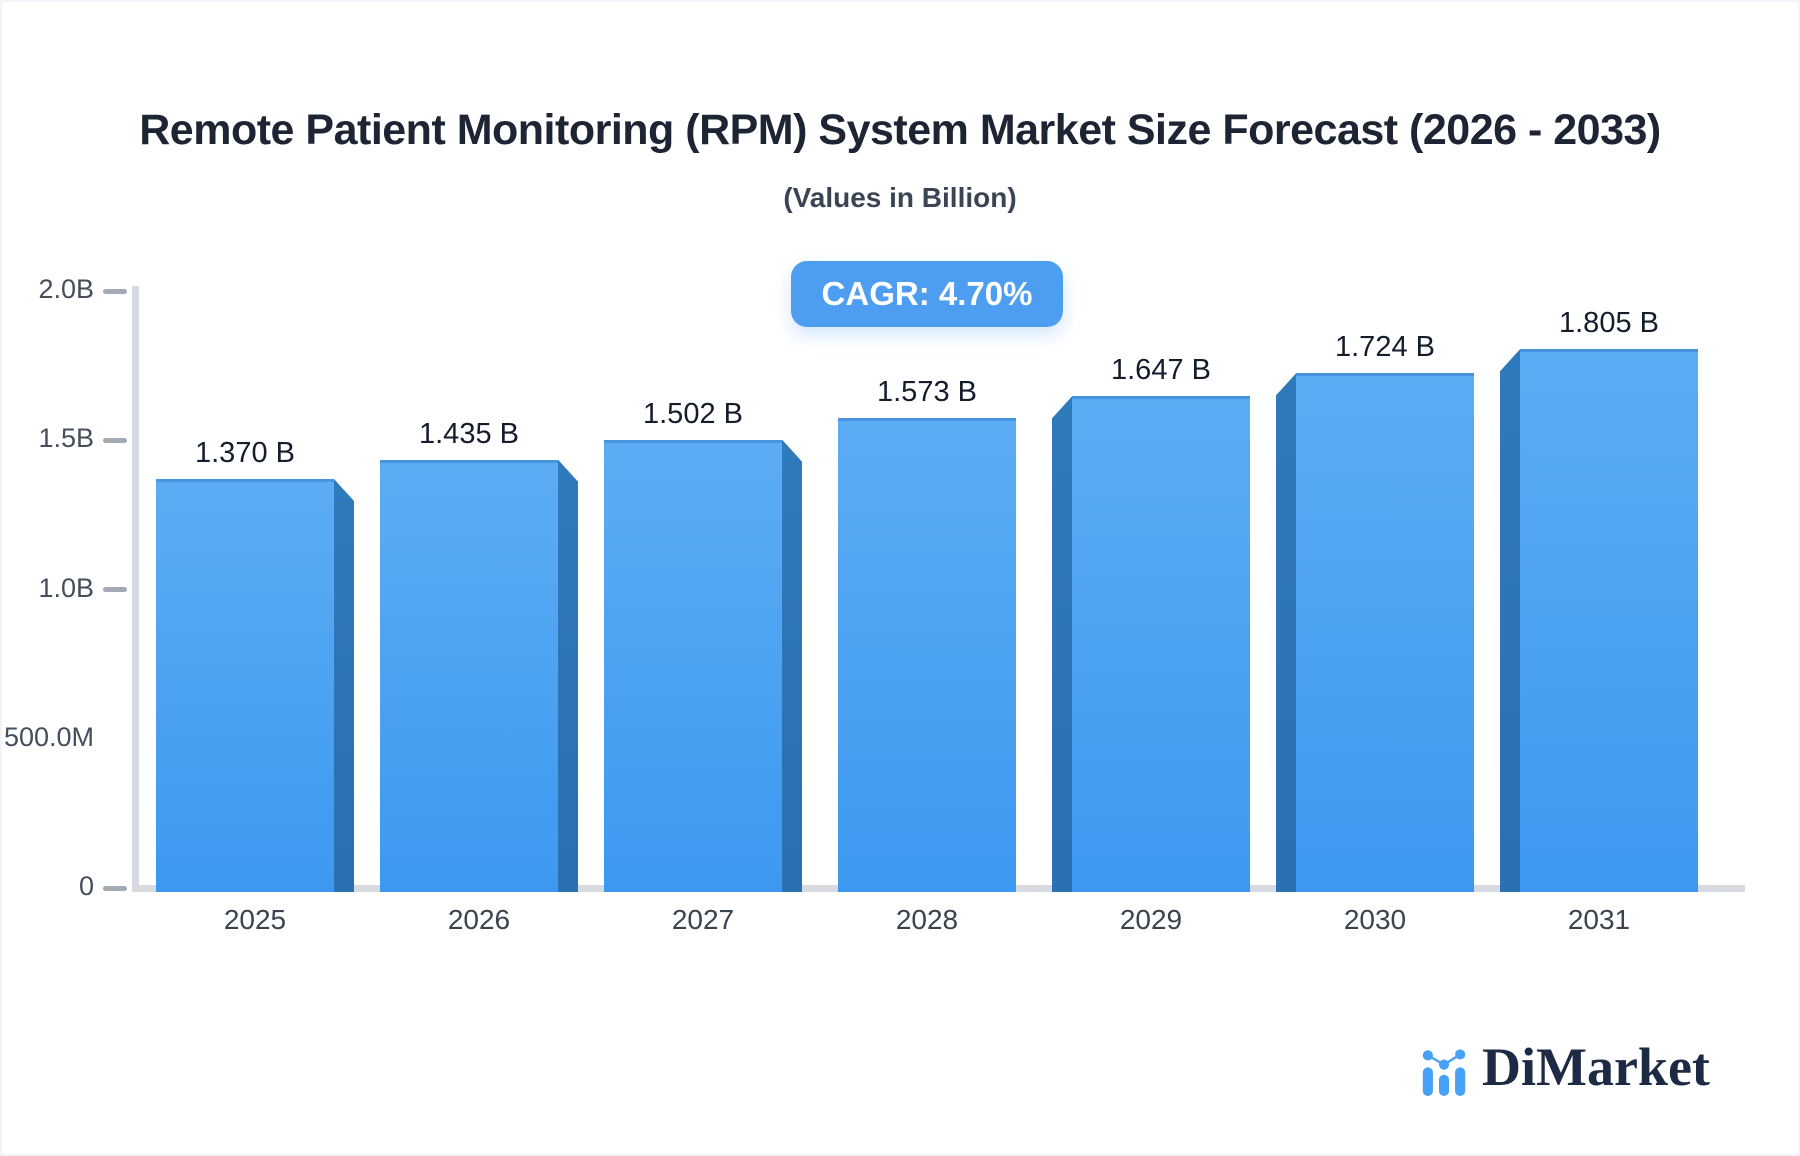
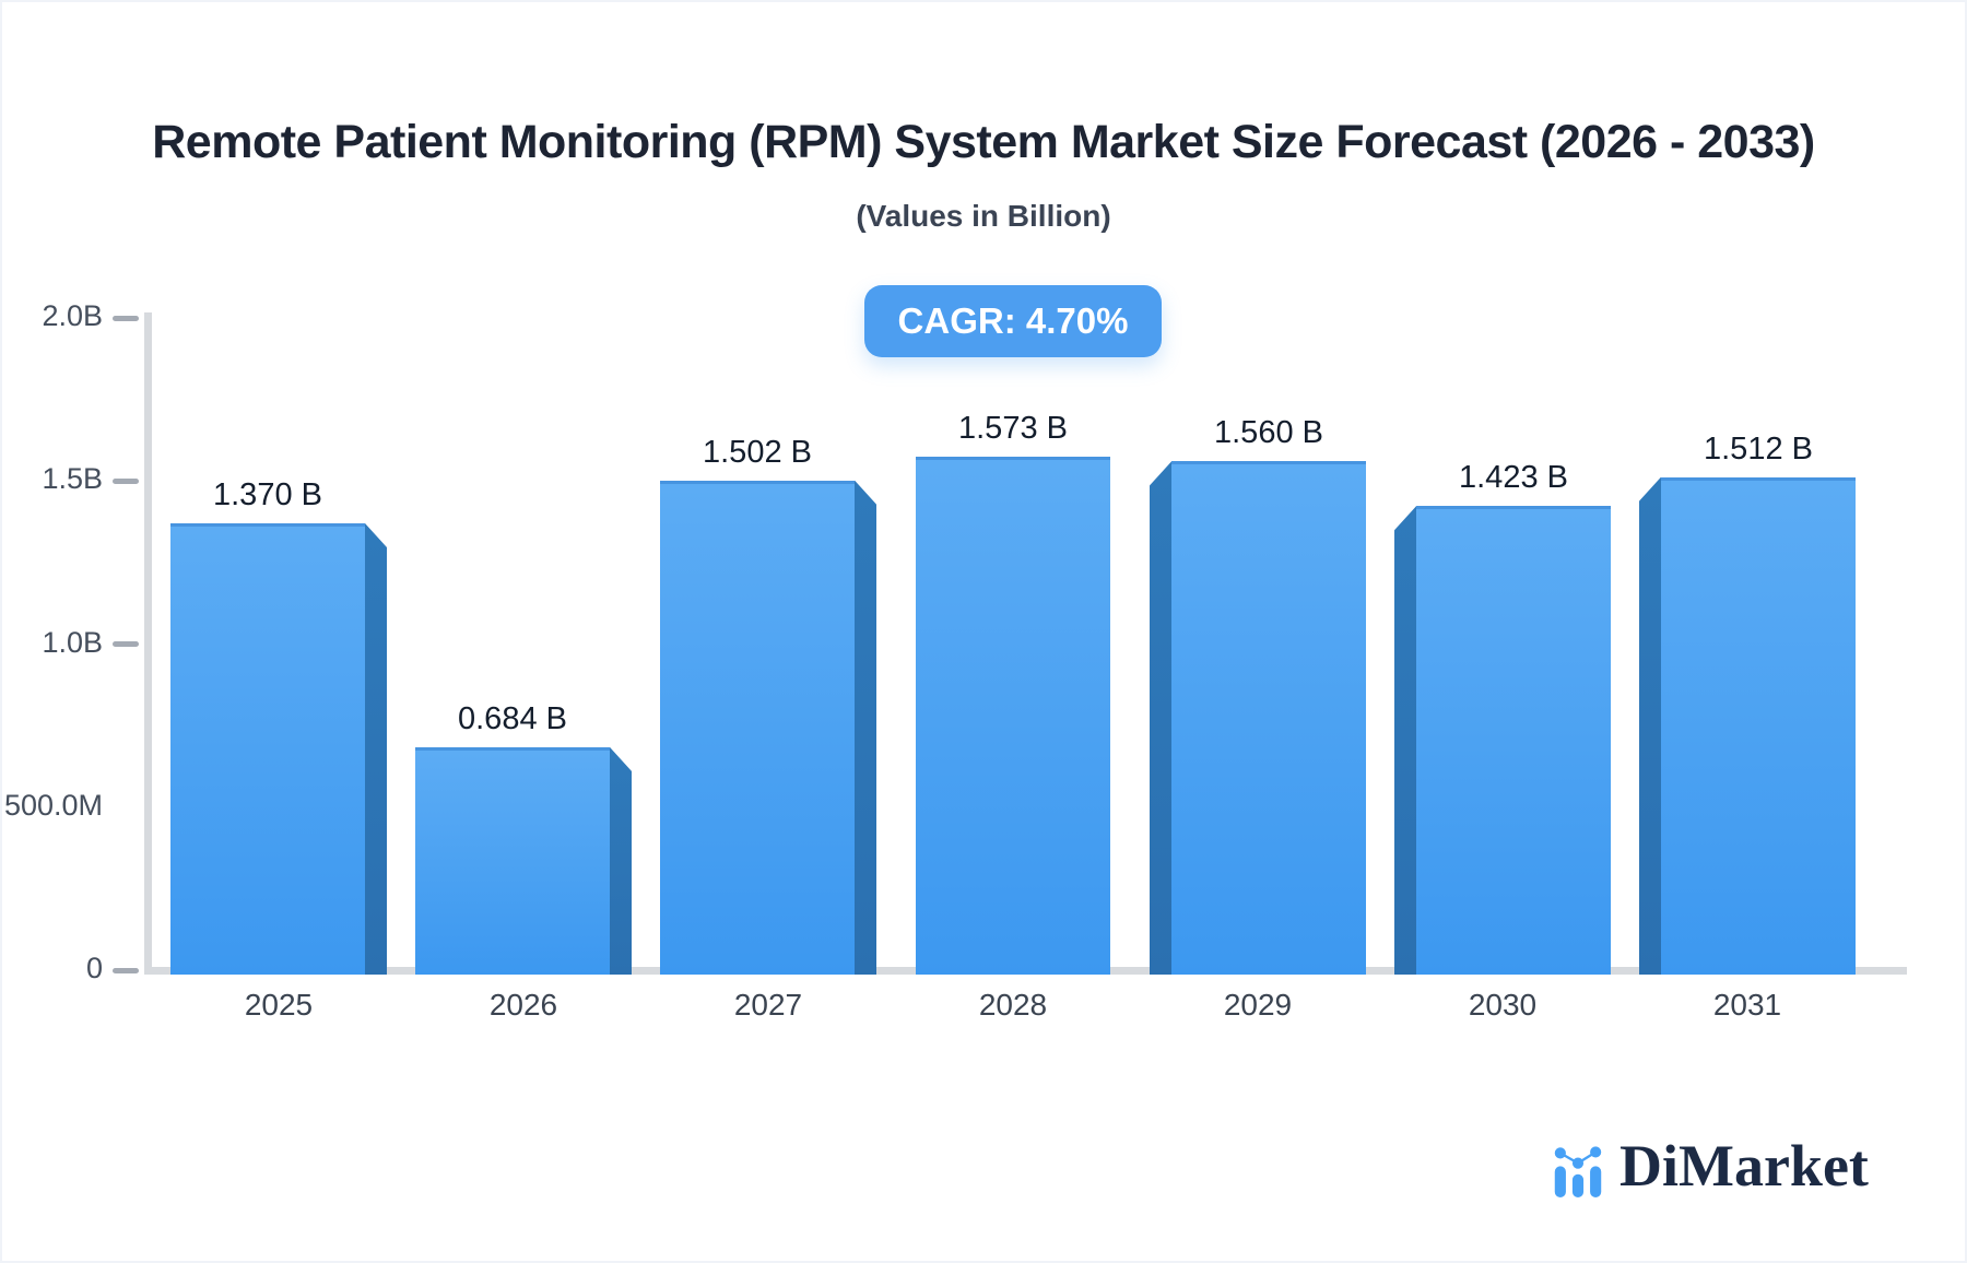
2026: 1.435 -> 0.684
2029: 1.647 -> 1.560
2030: 1.724 -> 1.423
2031: 1.805 -> 1.512
